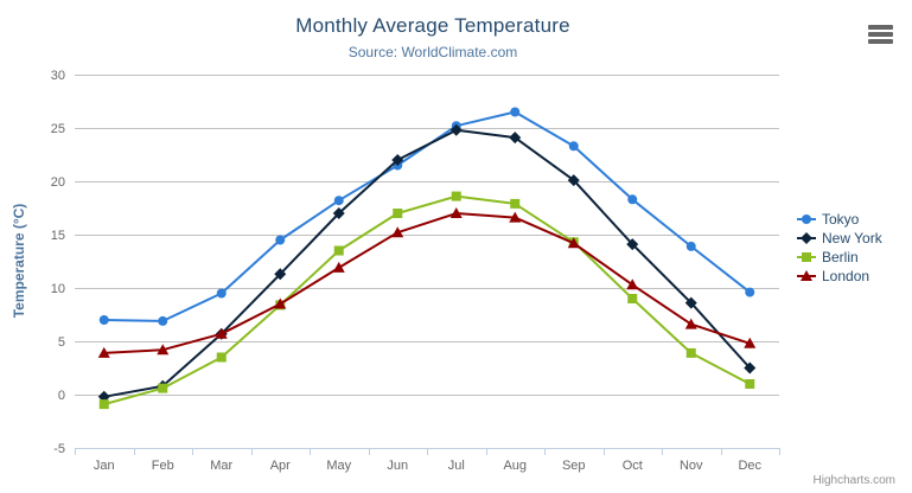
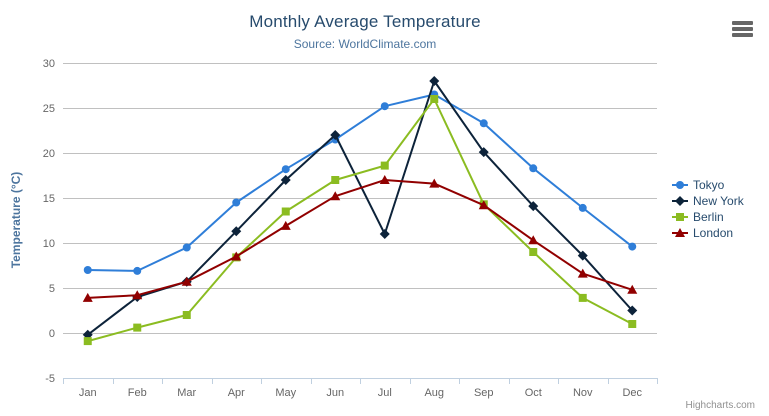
New York/Feb: 1 -> 4
Berlin/Mar: 4 -> 2
New York/Jul: 25 -> 11
New York/Aug: 24 -> 28
Berlin/Aug: 18 -> 26
